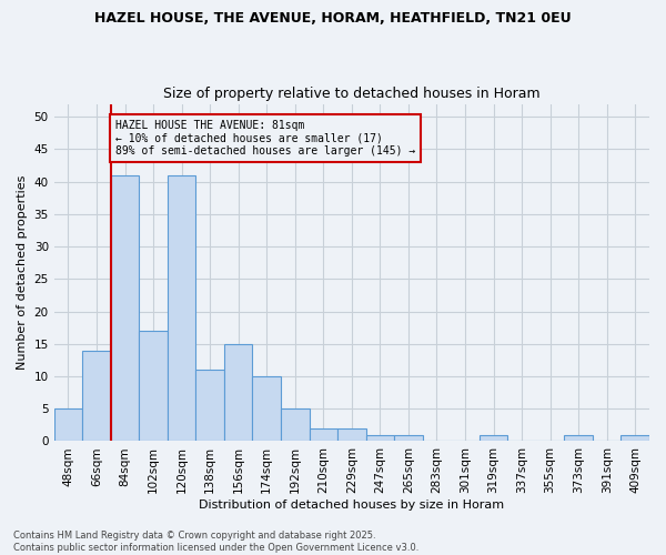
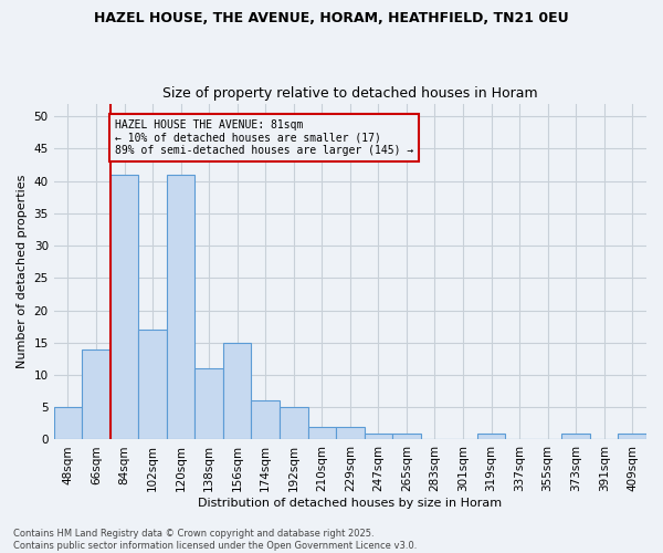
174sqm: 10 -> 6
